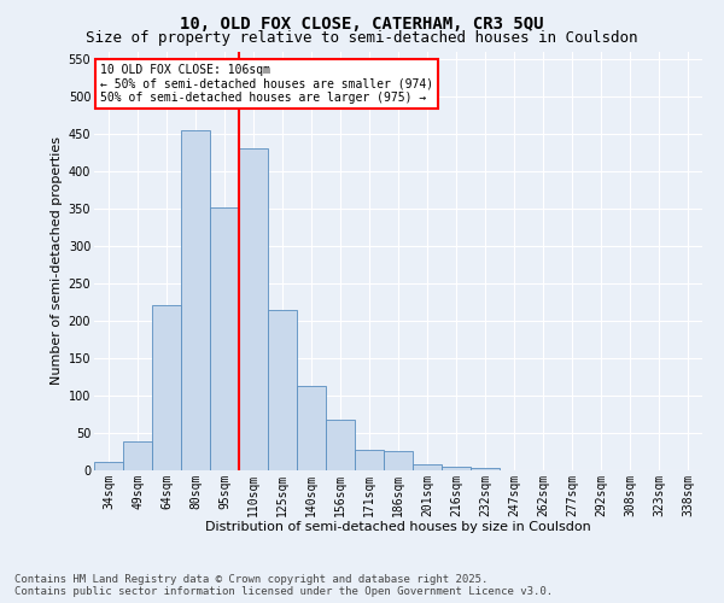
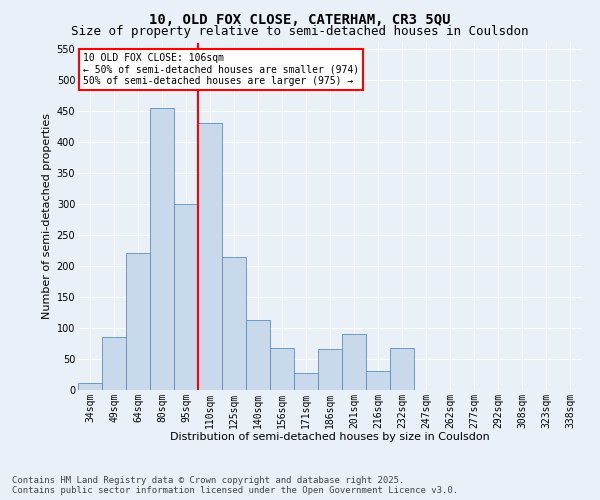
49sqm: 38 -> 86
95sqm: 352 -> 300
186sqm: 26 -> 66
201sqm: 8 -> 90
216sqm: 5 -> 30
232sqm: 3 -> 68
